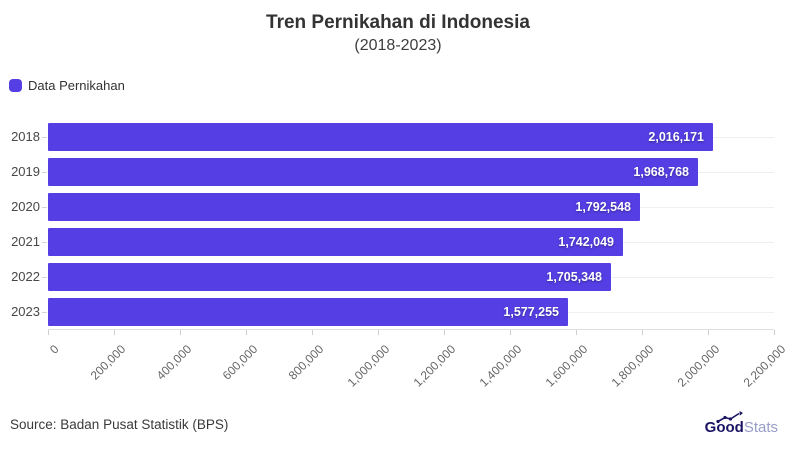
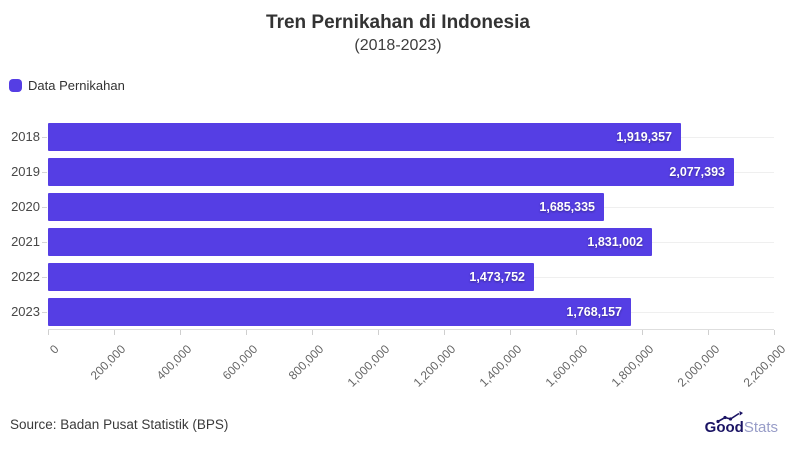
2018: 2,016,171 -> 1,919,357
2019: 1,968,768 -> 2,077,393
2020: 1,792,548 -> 1,685,335
2021: 1,742,049 -> 1,831,002
2022: 1,705,348 -> 1,473,752
2023: 1,577,255 -> 1,768,157
